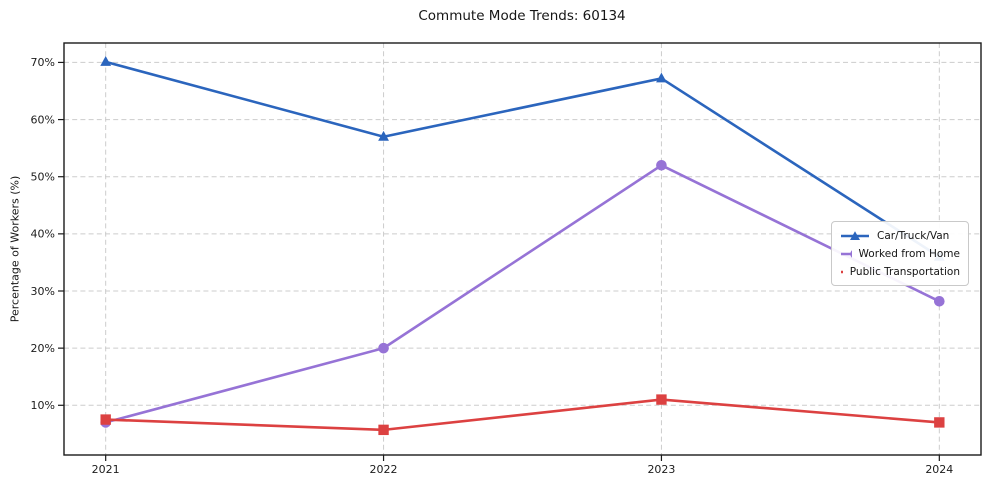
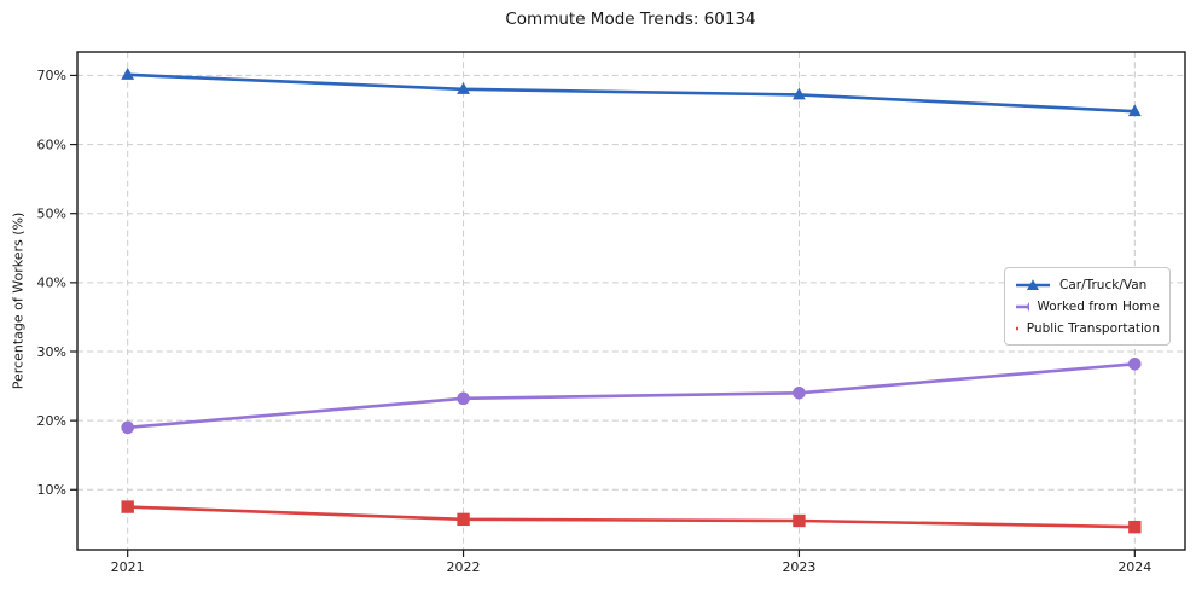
Worked from Home/2021: 7% -> 19%
Car/Truck/Van/2022: 57% -> 68%
Worked from Home/2022: 20% -> 23%
Worked from Home/2023: 52% -> 24%
Public Transportation/2023: 11% -> 6%
Car/Truck/Van/2024: 36% -> 65%
Public Transportation/2024: 7% -> 5%
